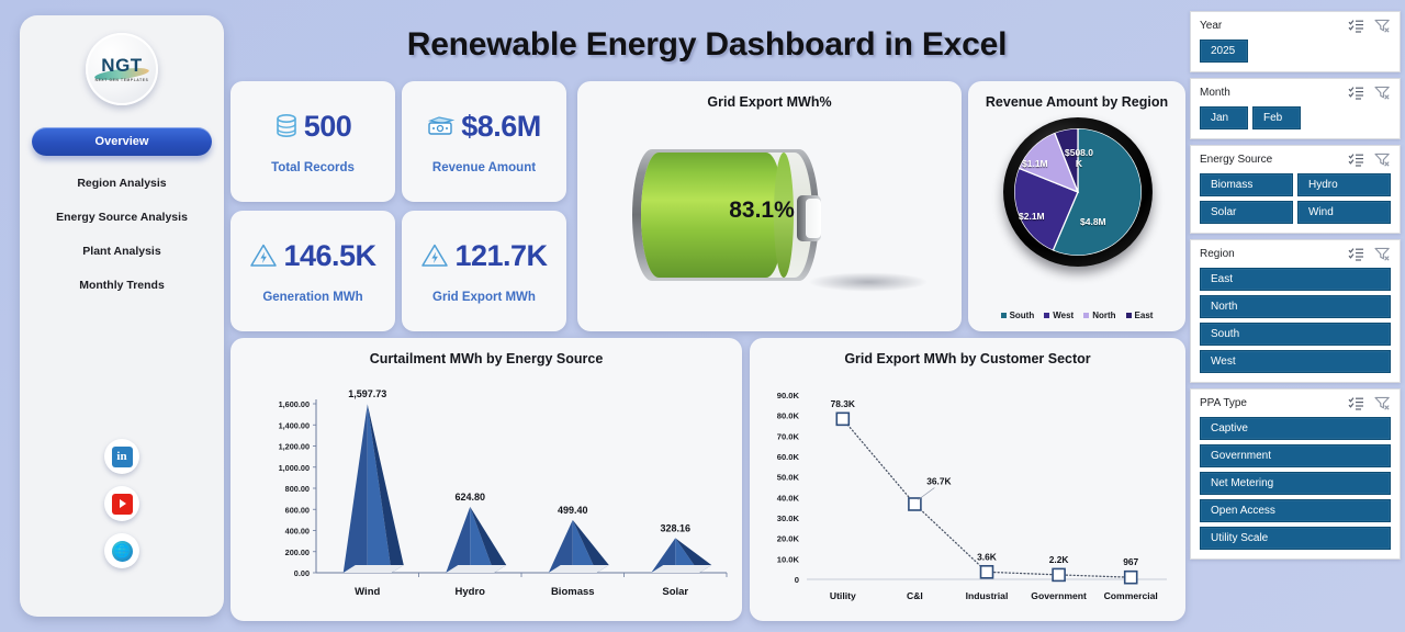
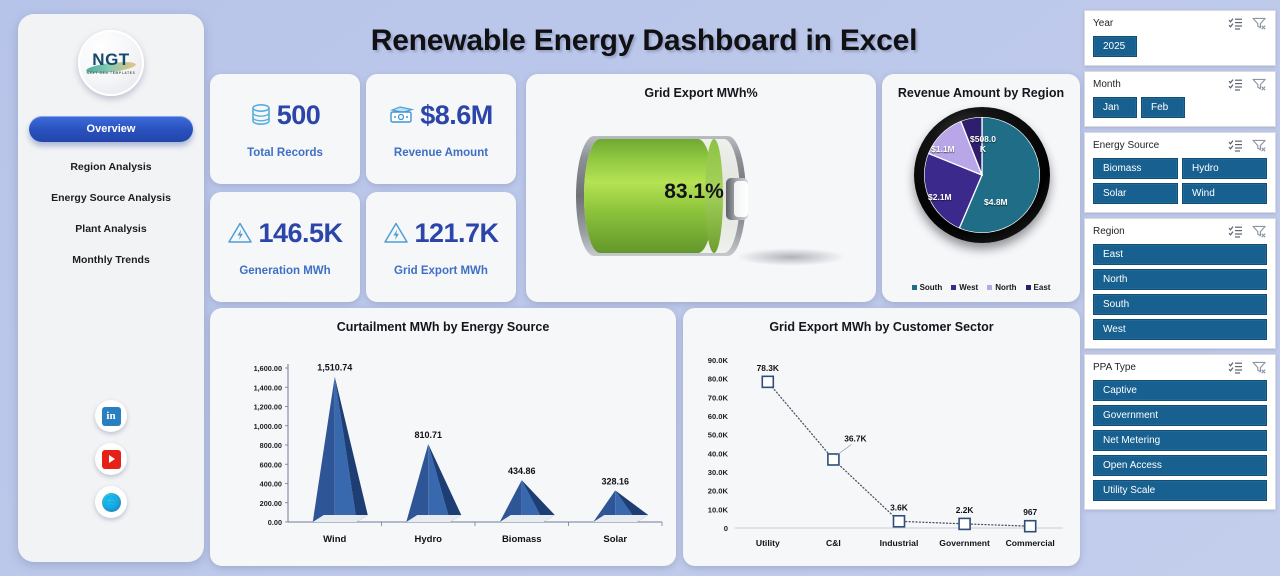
Curtailment MWh by Energy Source/Wind: 1,597.73 -> 1,510.74
Curtailment MWh by Energy Source/Hydro: 624.80 -> 810.71
Curtailment MWh by Energy Source/Biomass: 499.40 -> 434.86
